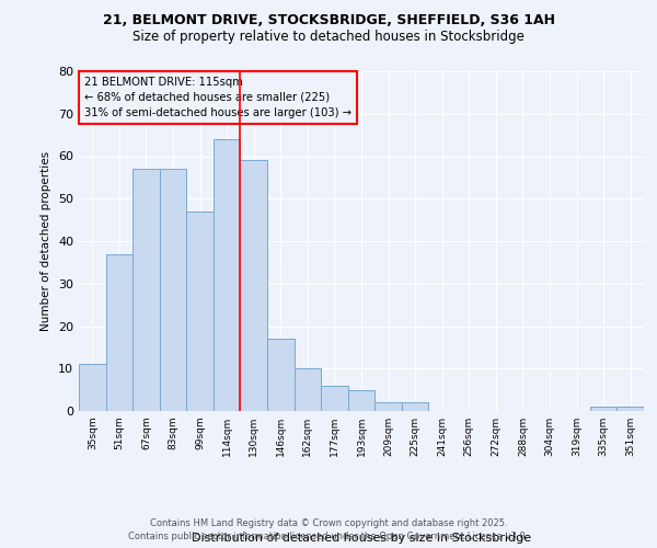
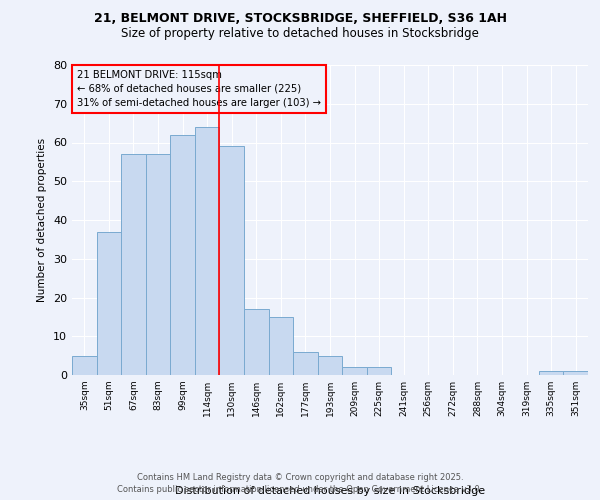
35sqm: 11 -> 5
99sqm: 47 -> 62
162sqm: 10 -> 15
